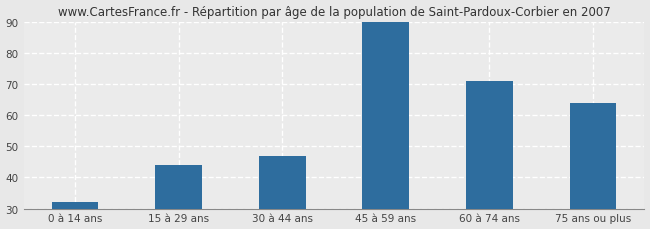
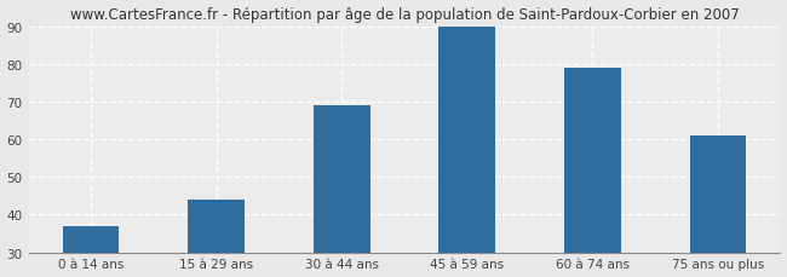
0 à 14 ans: 32 -> 37
30 à 44 ans: 47 -> 69
60 à 74 ans: 71 -> 79
75 ans ou plus: 64 -> 61
